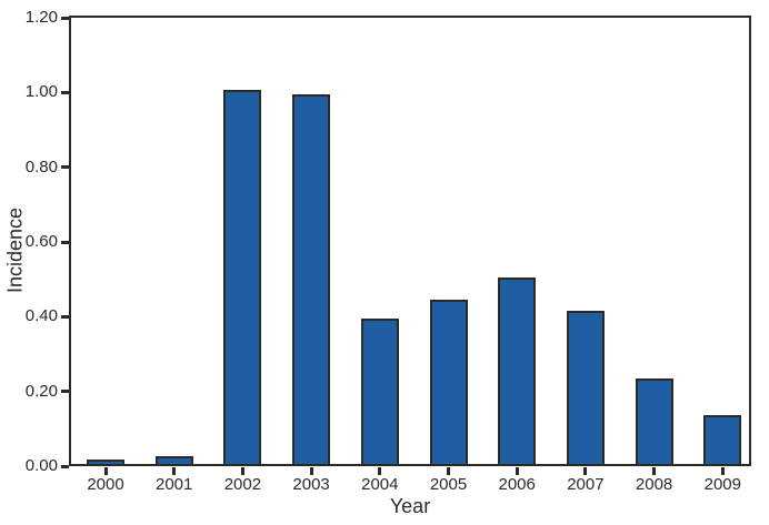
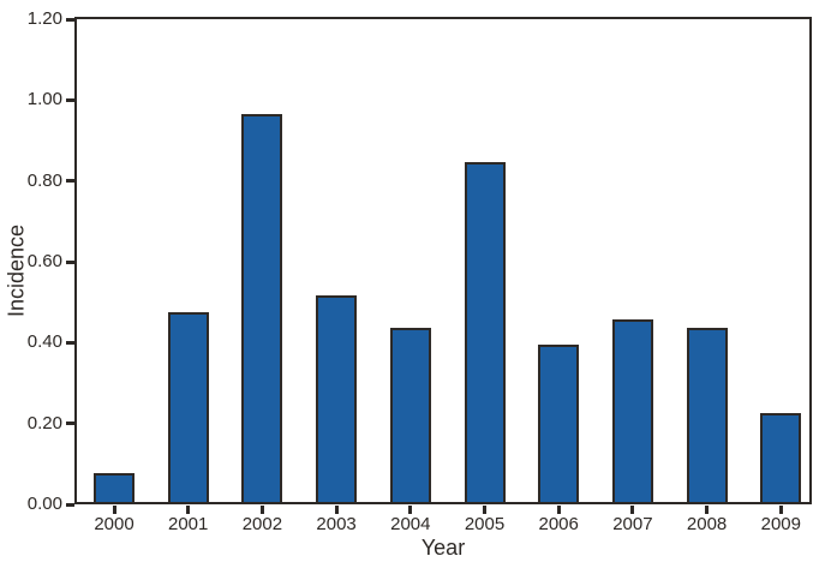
2000: 0.01 -> 0.07
2001: 0.02 -> 0.47
2002: 1.00 -> 0.96
2003: 0.99 -> 0.51
2004: 0.39 -> 0.43
2005: 0.44 -> 0.84
2006: 0.50 -> 0.39
2007: 0.41 -> 0.45
2008: 0.23 -> 0.43
2009: 0.13 -> 0.22
